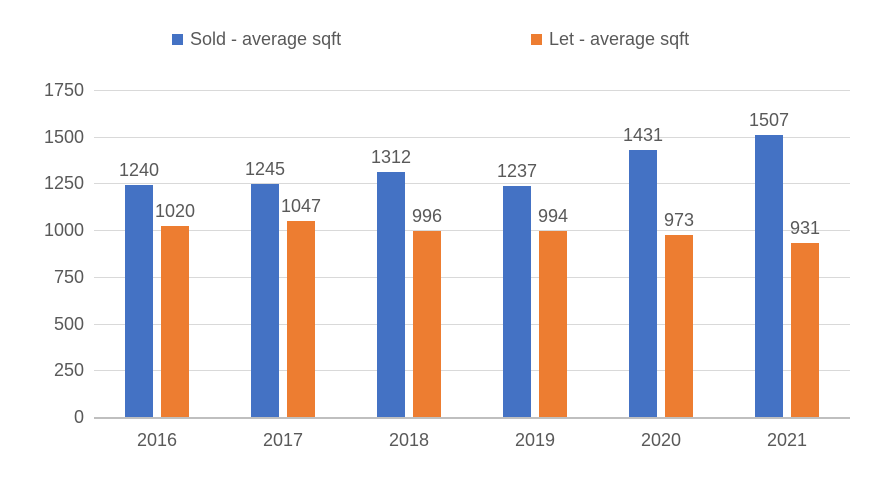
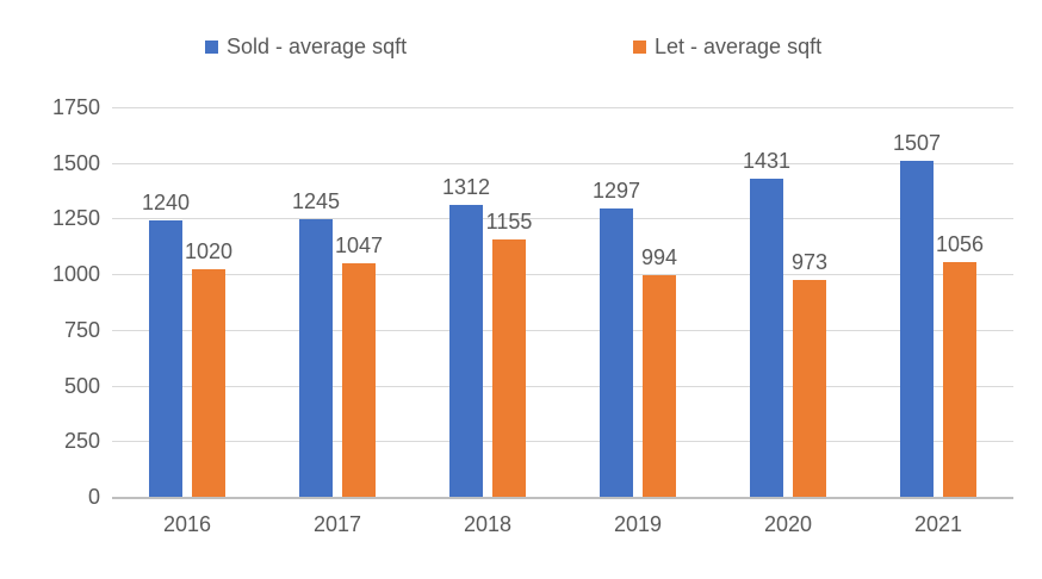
Let - average sqft/2018: 996 -> 1155
Sold - average sqft/2019: 1237 -> 1297
Let - average sqft/2021: 931 -> 1056
